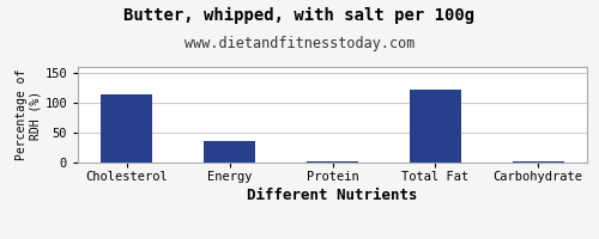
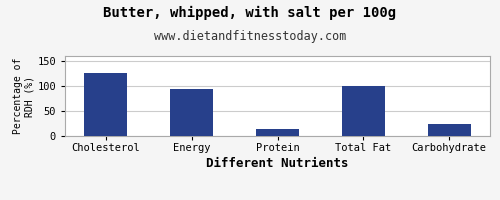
Cholesterol: 115 -> 126
Energy: 37 -> 94
Protein: 2 -> 14
Total Fat: 122 -> 100
Carbohydrate: 3 -> 24
